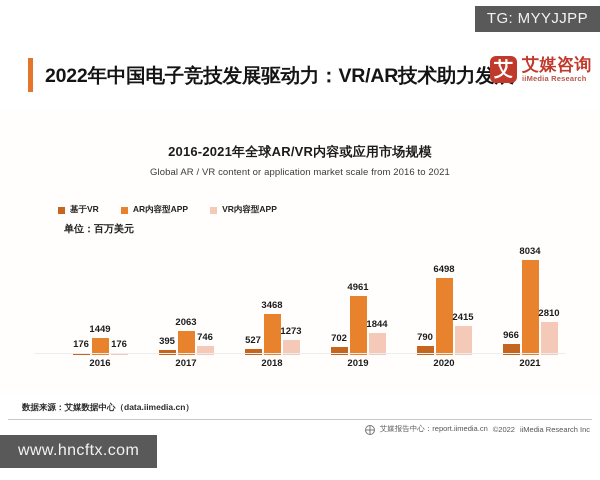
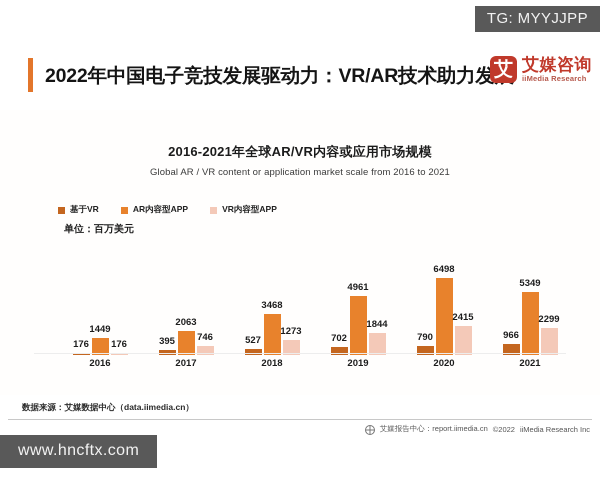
AR内容型APP/2021: 8034 -> 5349
VR内容型APP/2021: 2810 -> 2299
